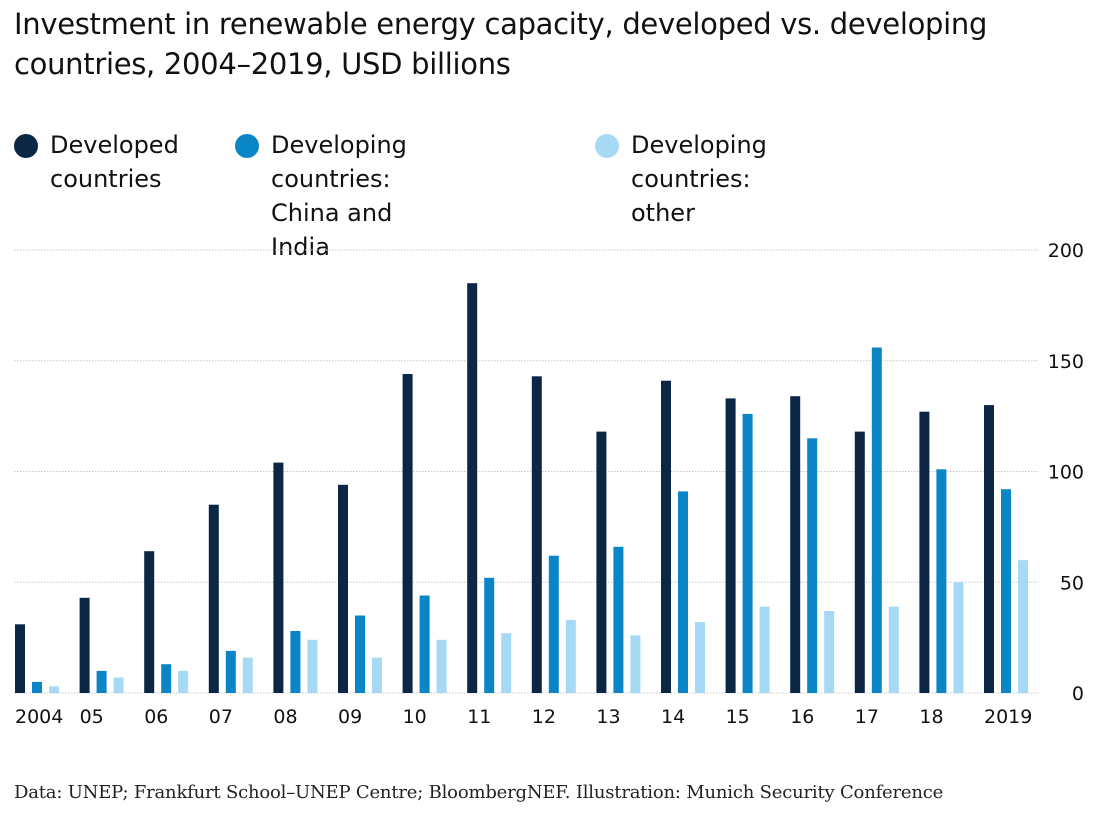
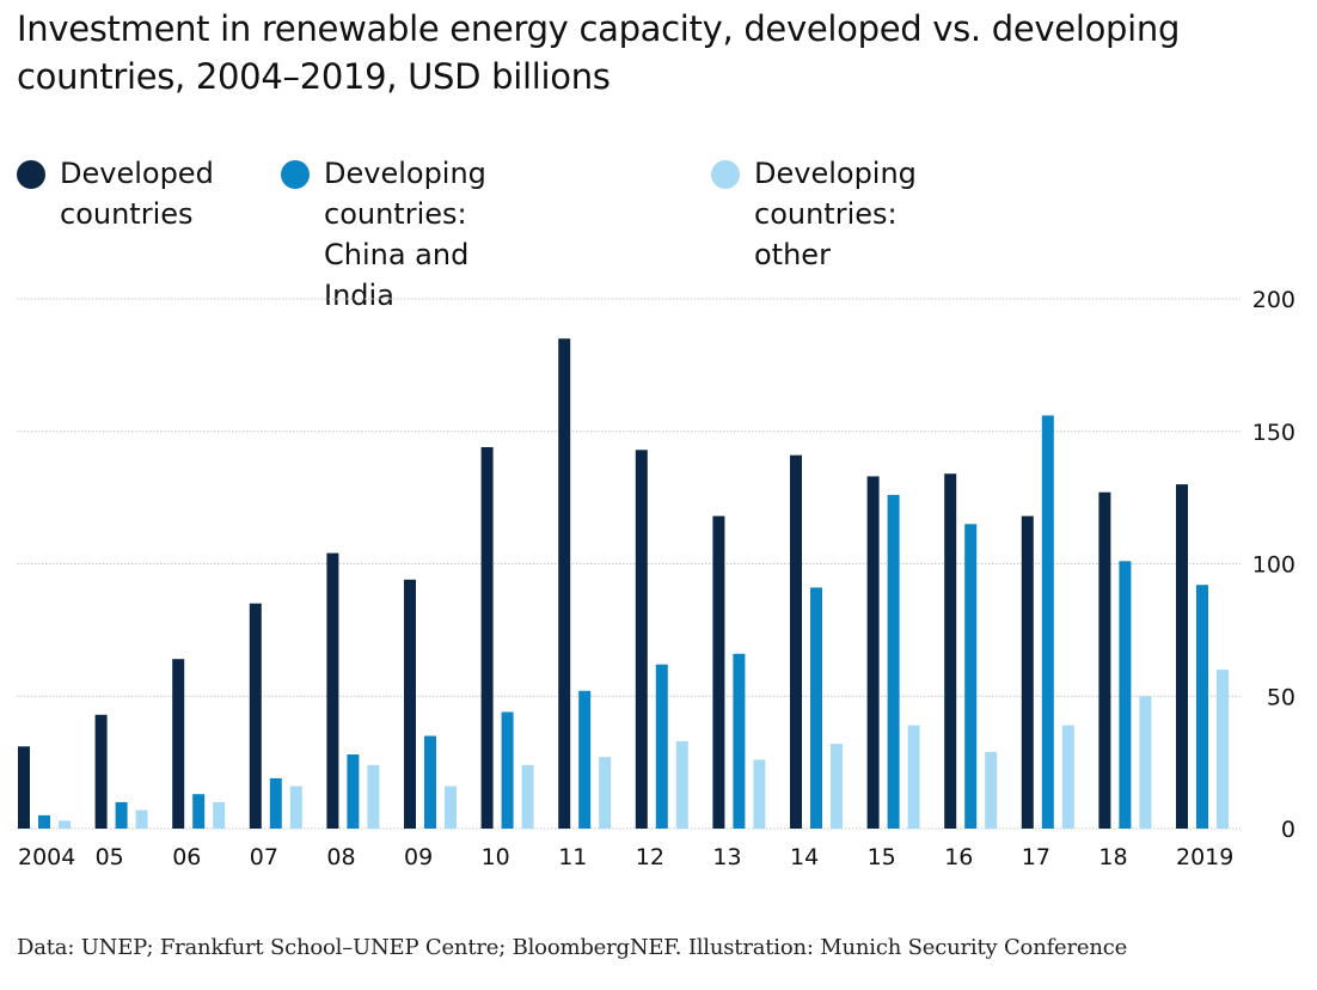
Developing countries: other/16: 37 -> 29
